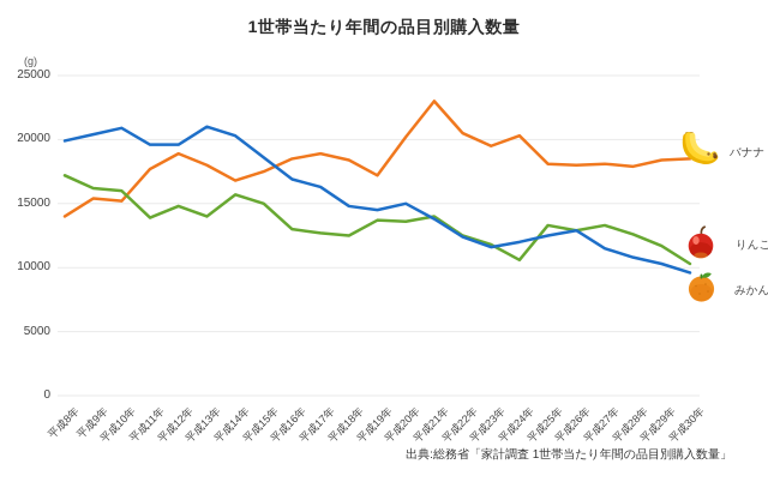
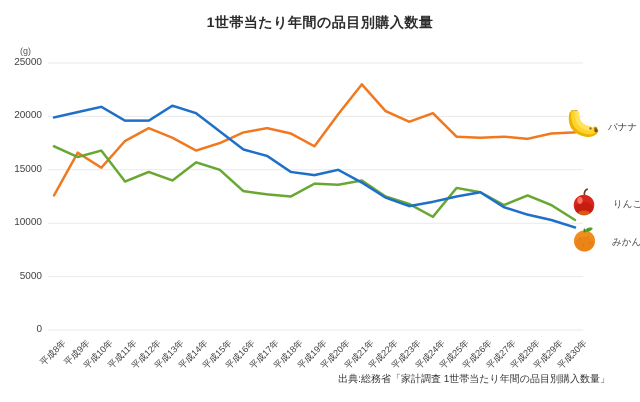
バナナ/平成8年: 14000 -> 12600
バナナ/平成9年: 15400 -> 16600
りんご/平成10年: 16000 -> 16800
りんご/平成27年: 13300 -> 11700
